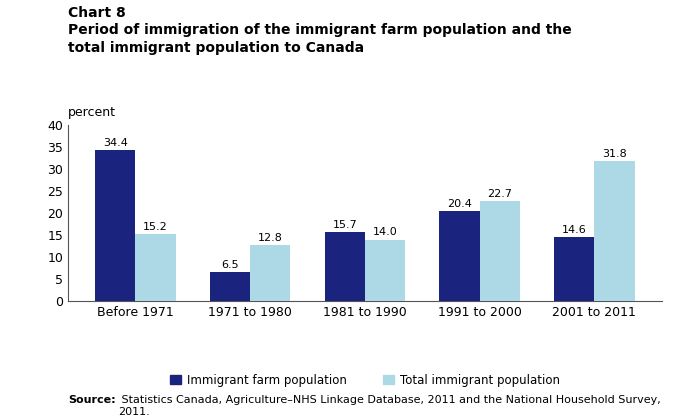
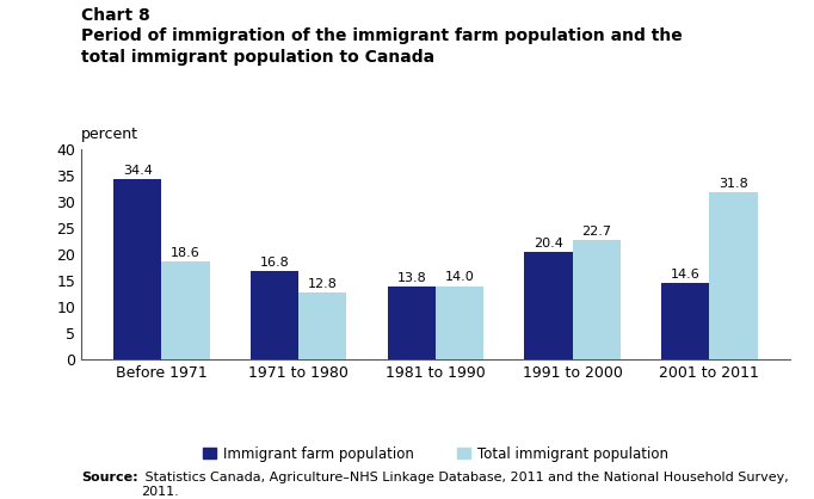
Total immigrant population/Before 1971: 15.2 -> 18.6
Immigrant farm population/1971 to 1980: 6.5 -> 16.8
Immigrant farm population/1981 to 1990: 15.7 -> 13.8
